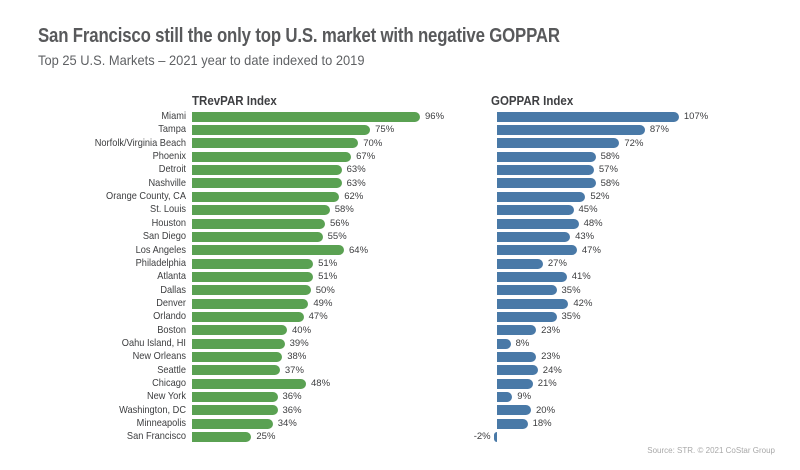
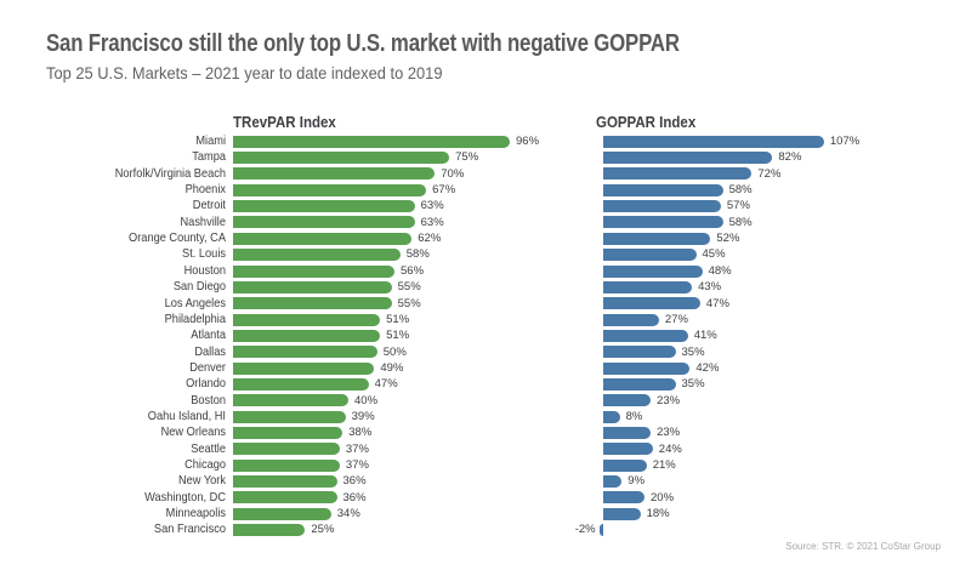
GOPPAR Index/Tampa: 87% -> 82%
TRevPAR Index/Los Angeles: 64% -> 55%
TRevPAR Index/Chicago: 48% -> 37%
